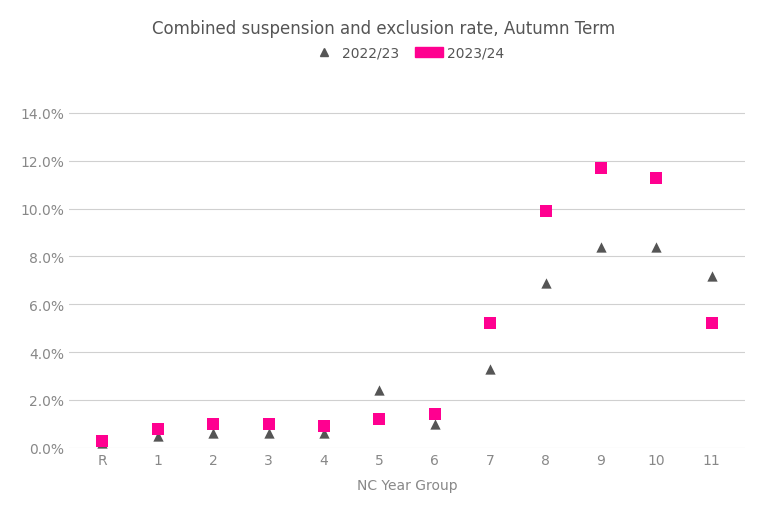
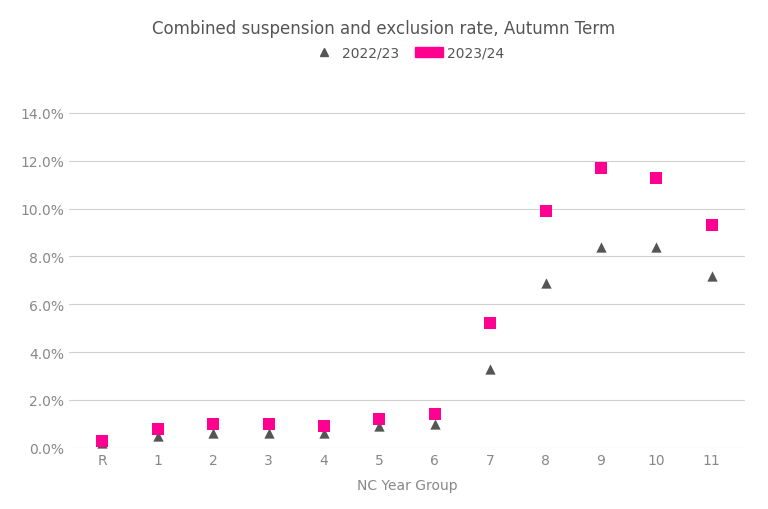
2022/23/5: 2.4% -> 0.9%
2023/24/11: 5.2% -> 9.3%
